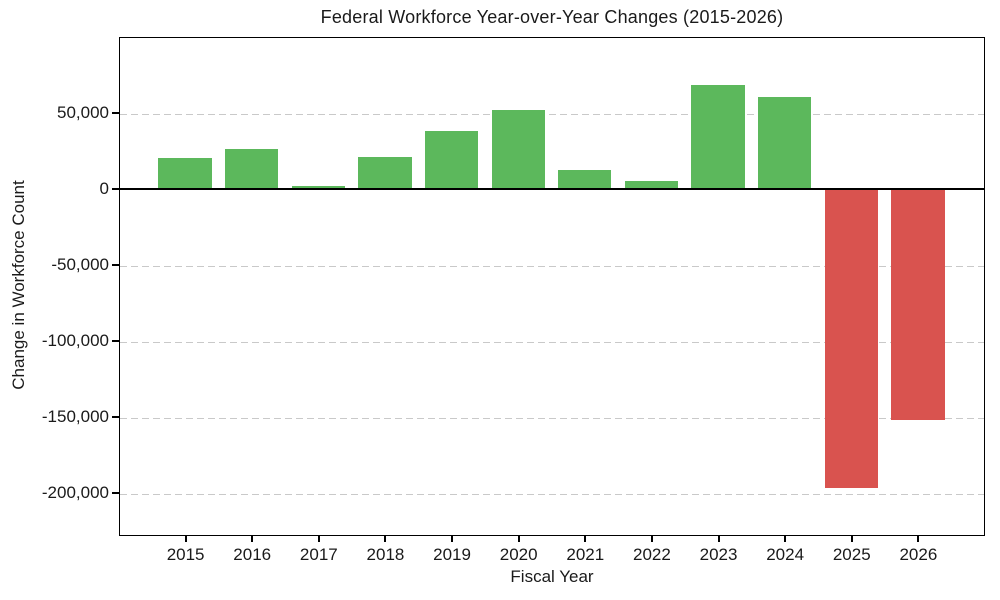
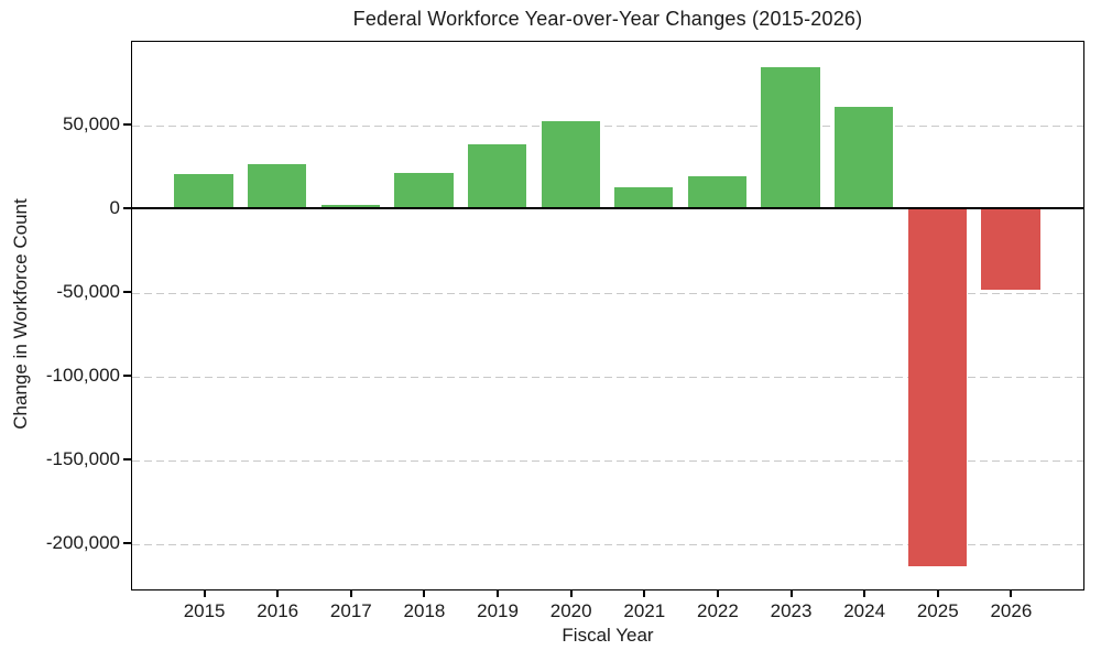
2022: 5000 -> 19000
2023: 68000 -> 84000
2025: -197000 -> -214000
2026: -152000 -> -49000
